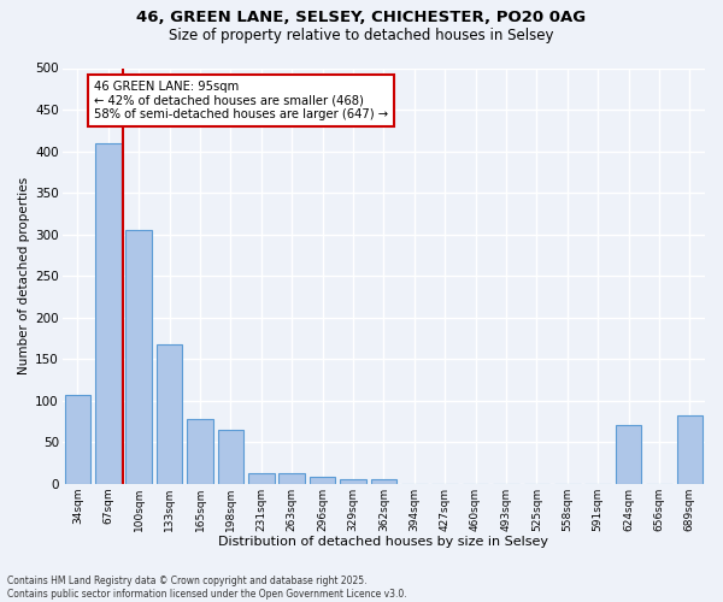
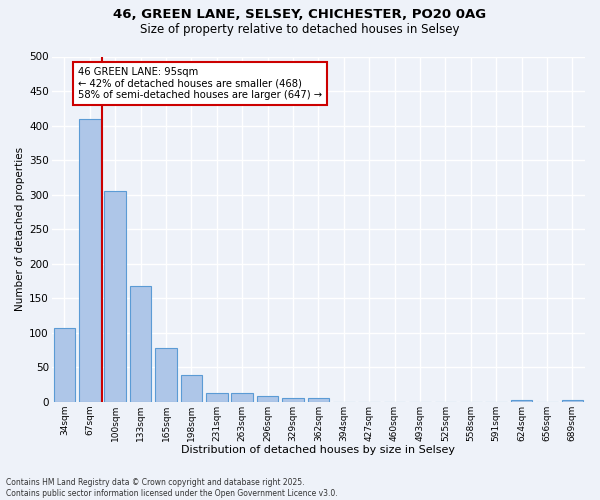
198sqm: 64 -> 38
624sqm: 70 -> 3
689sqm: 82 -> 2
